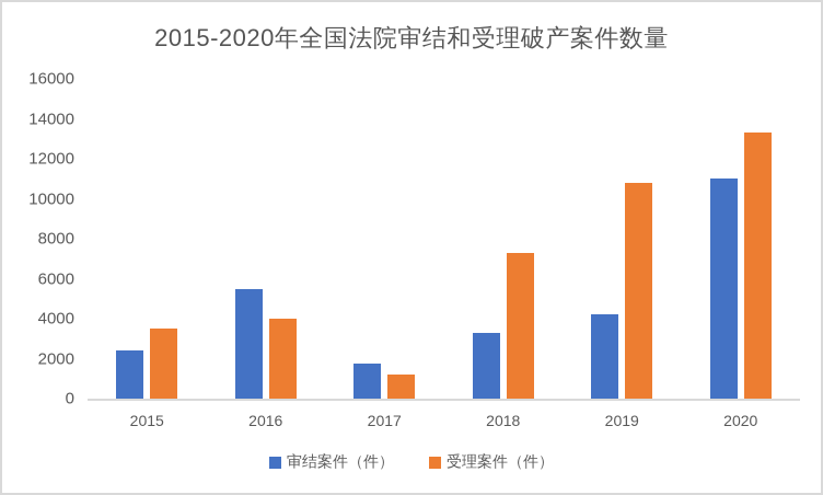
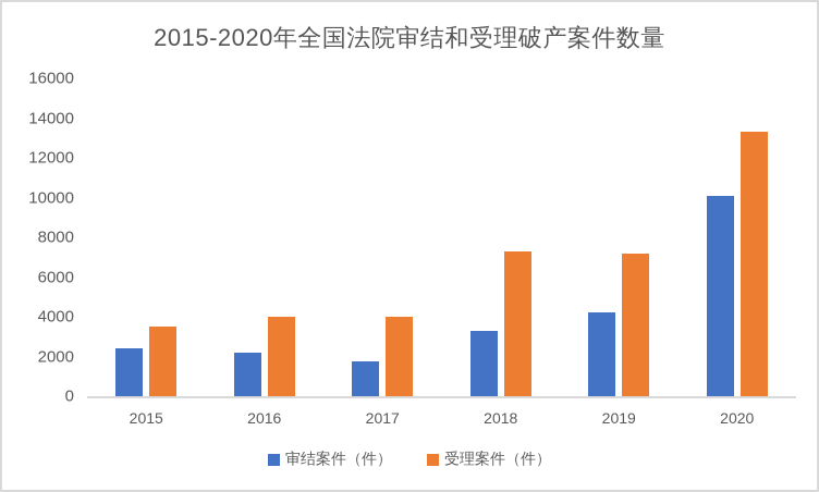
审结案件（件）/2016: 5500 -> 2200
受理案件（件）/2017: 1200 -> 4000
受理案件（件）/2019: 10800 -> 7200
审结案件（件）/2020: 11000 -> 10100
